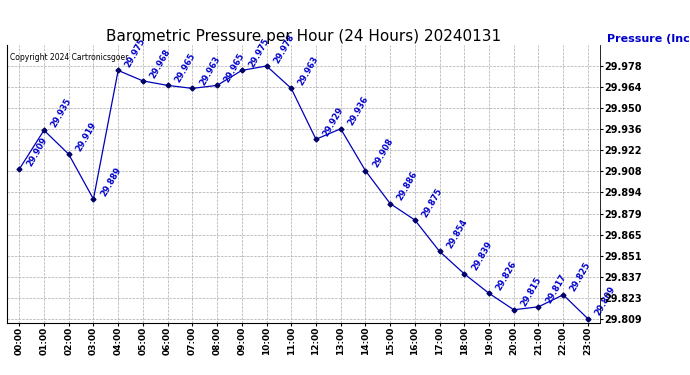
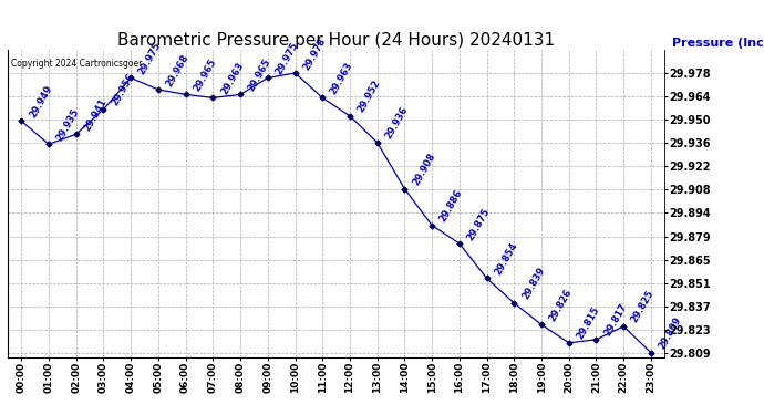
00:00: 29.909 -> 29.949
02:00: 29.919 -> 29.941
03:00: 29.889 -> 29.956
12:00: 29.929 -> 29.952
